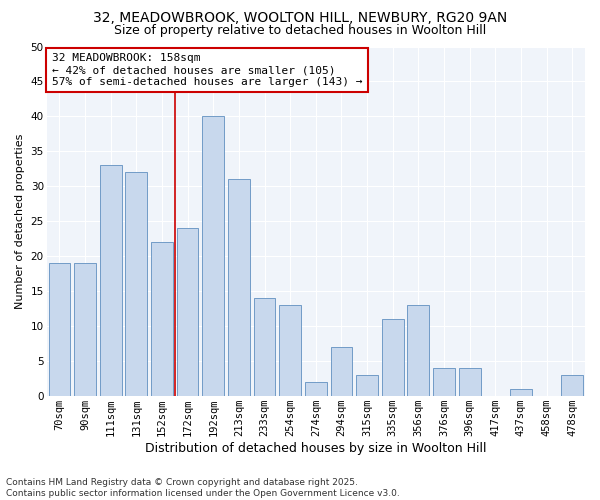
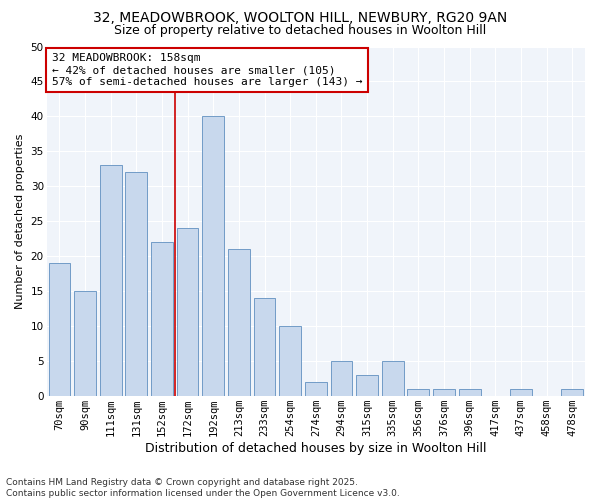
90sqm: 19 -> 15
213sqm: 31 -> 21
254sqm: 13 -> 10
294sqm: 7 -> 5
335sqm: 11 -> 5
356sqm: 13 -> 1
376sqm: 4 -> 1
396sqm: 4 -> 1
478sqm: 3 -> 1
